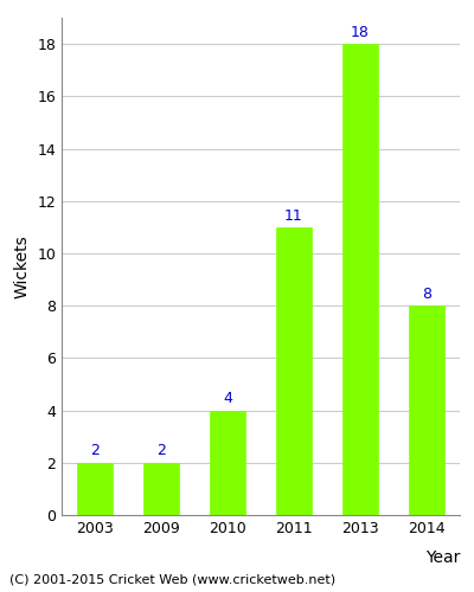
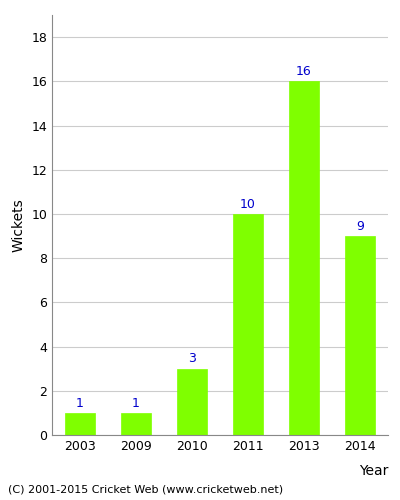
2003: 2 -> 1
2009: 2 -> 1
2010: 4 -> 3
2011: 11 -> 10
2013: 18 -> 16
2014: 8 -> 9
